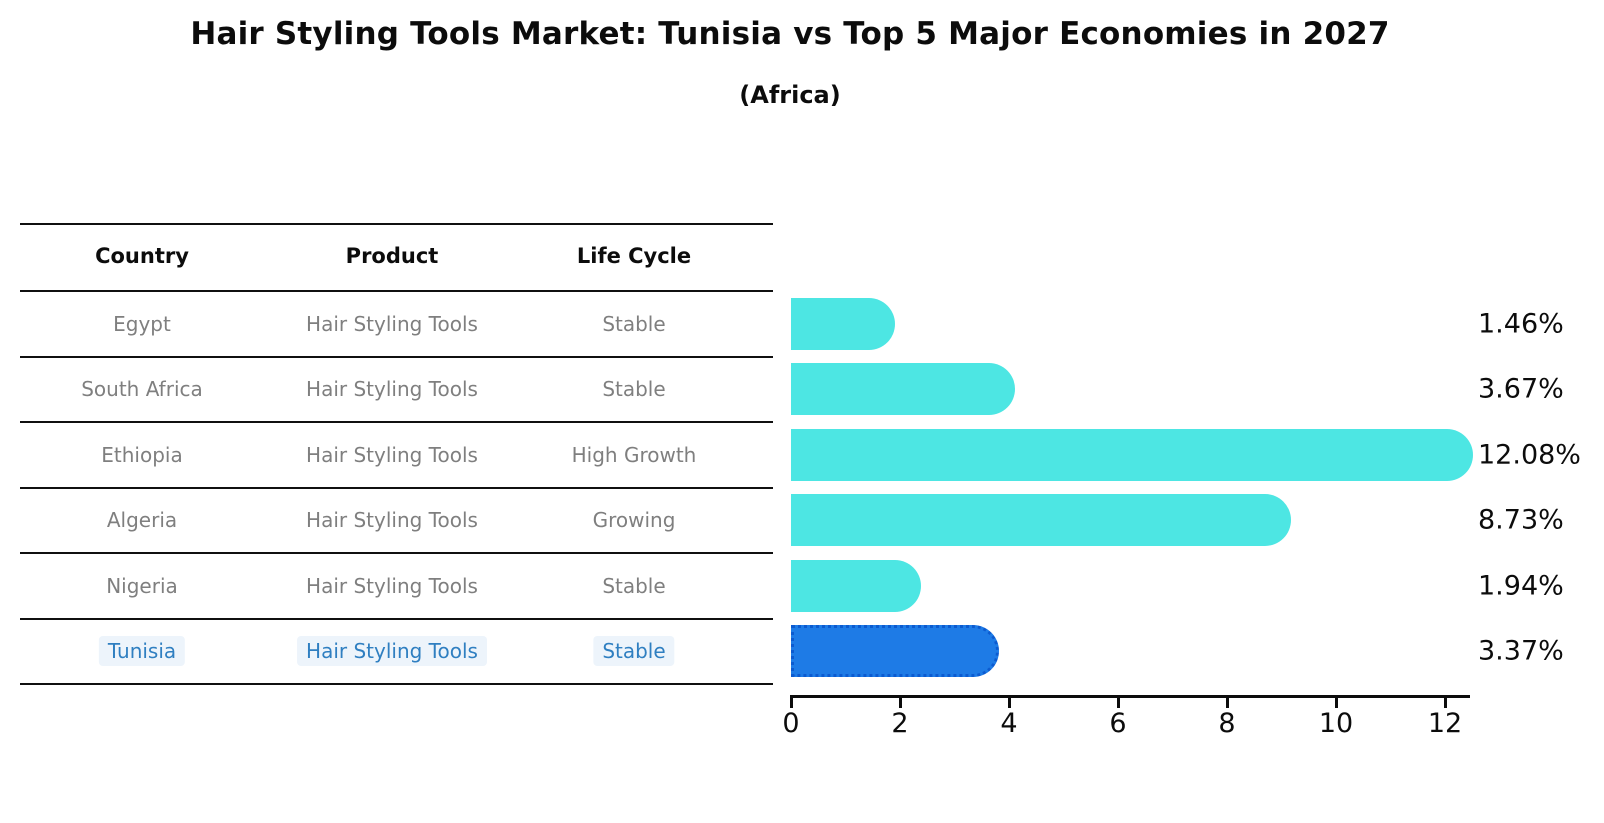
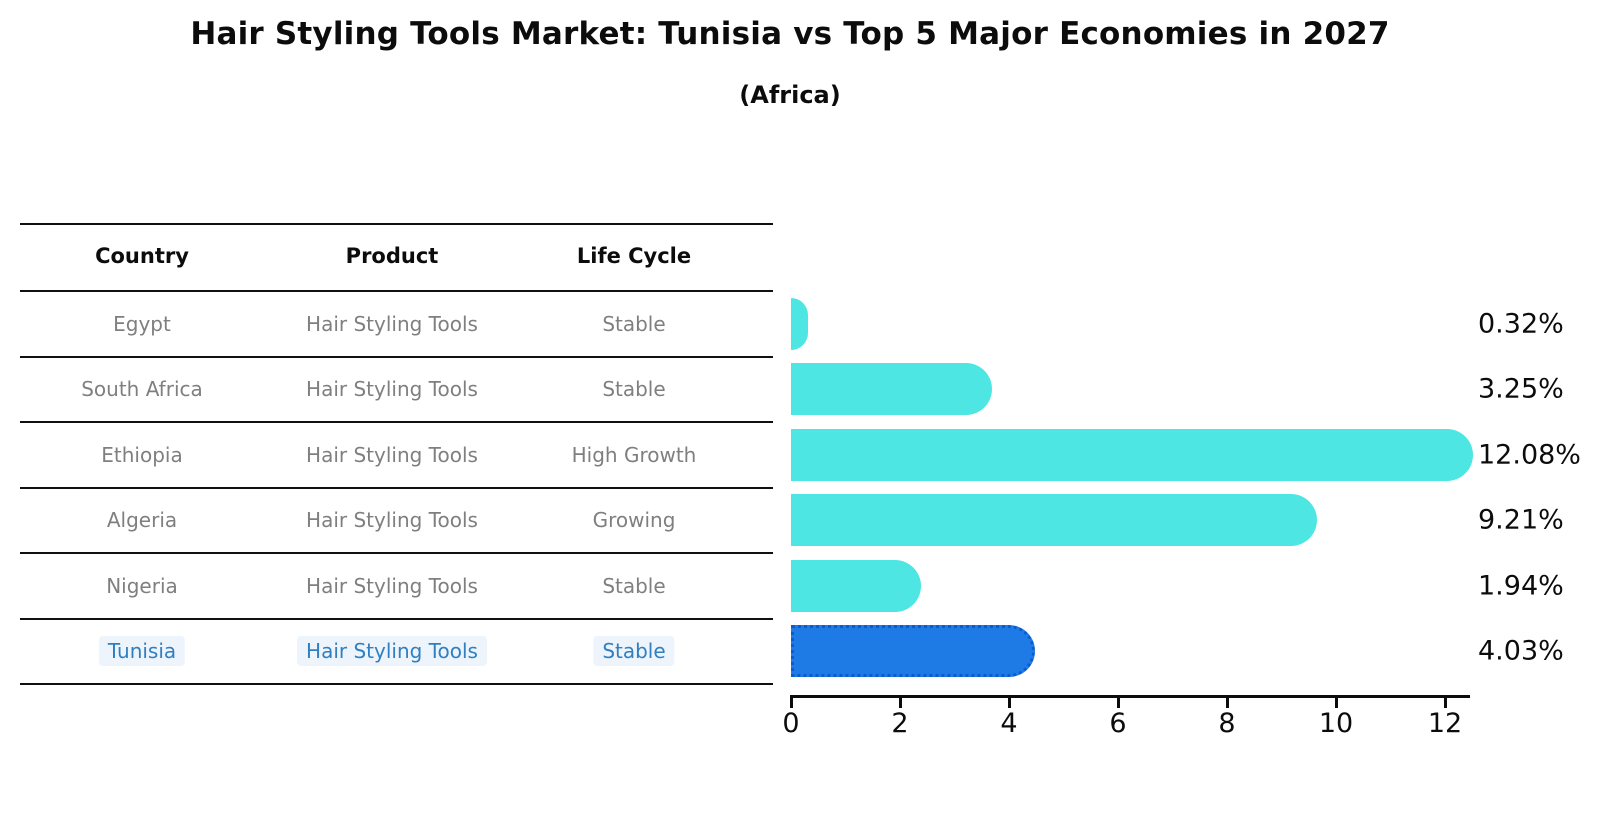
Egypt: 1.46% -> 0.32%
South Africa: 3.67% -> 3.25%
Algeria: 8.73% -> 9.21%
Tunisia: 3.37% -> 4.03%
